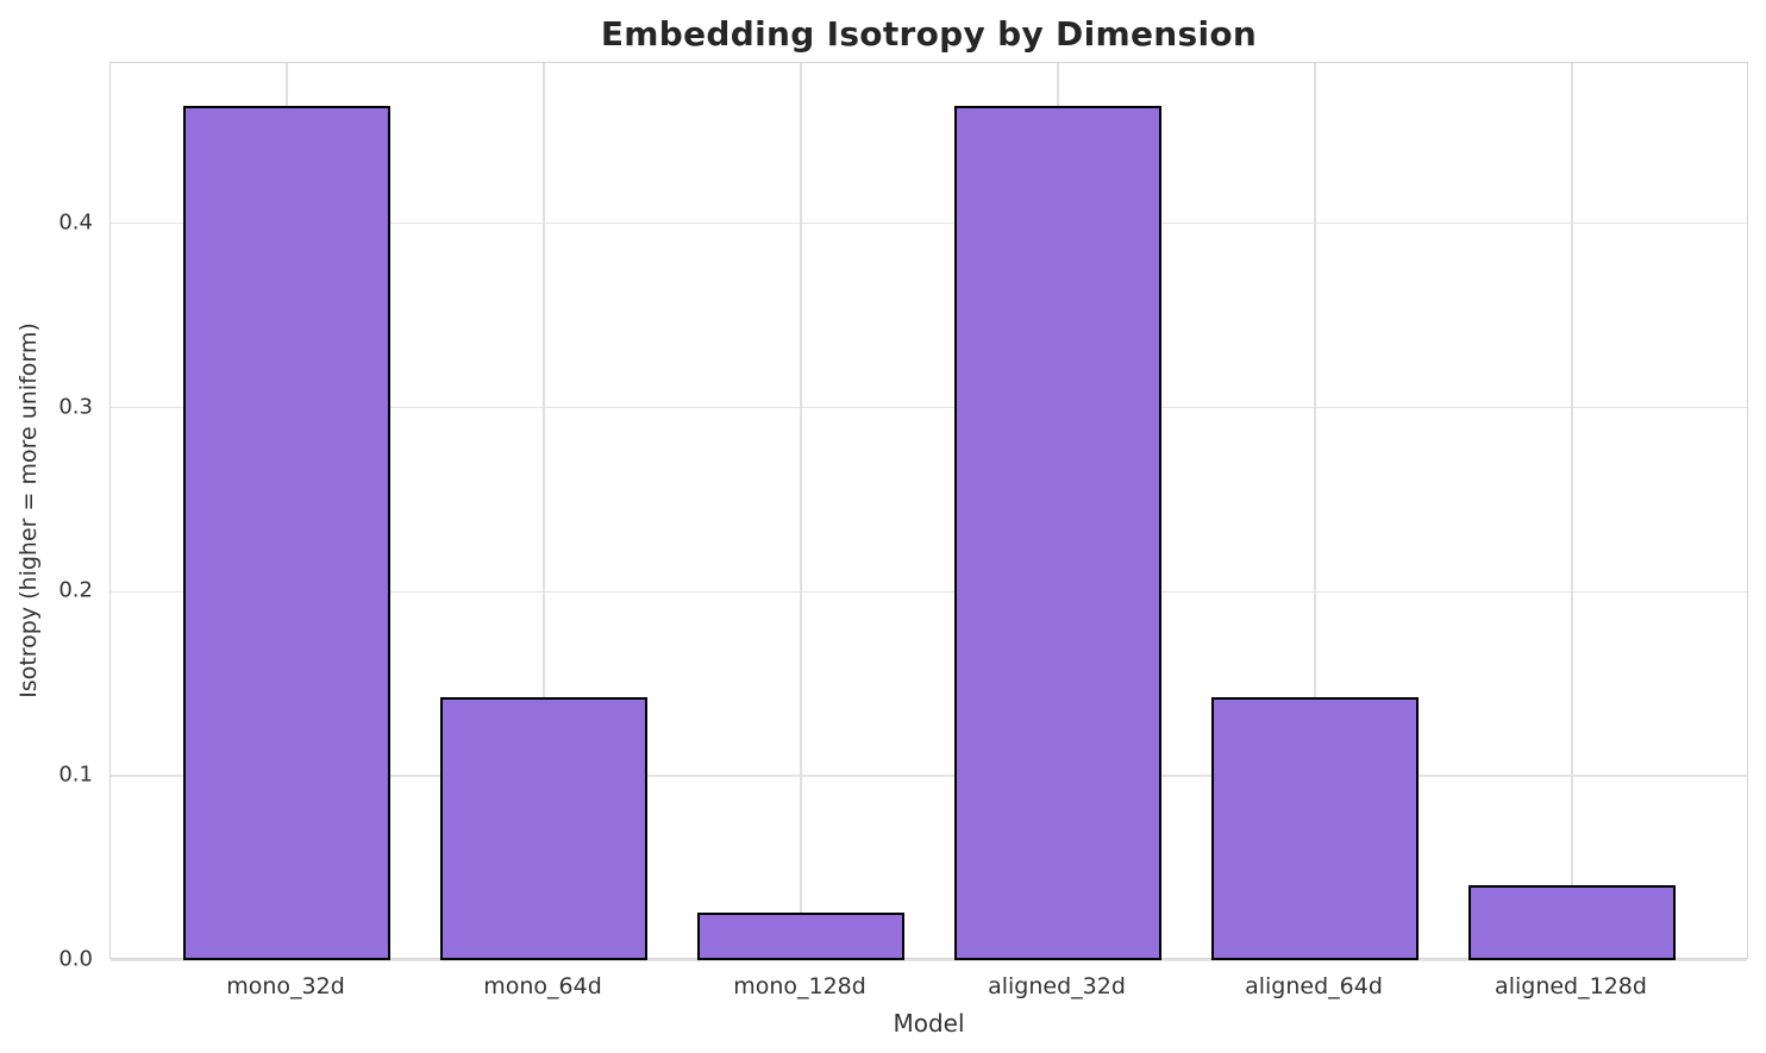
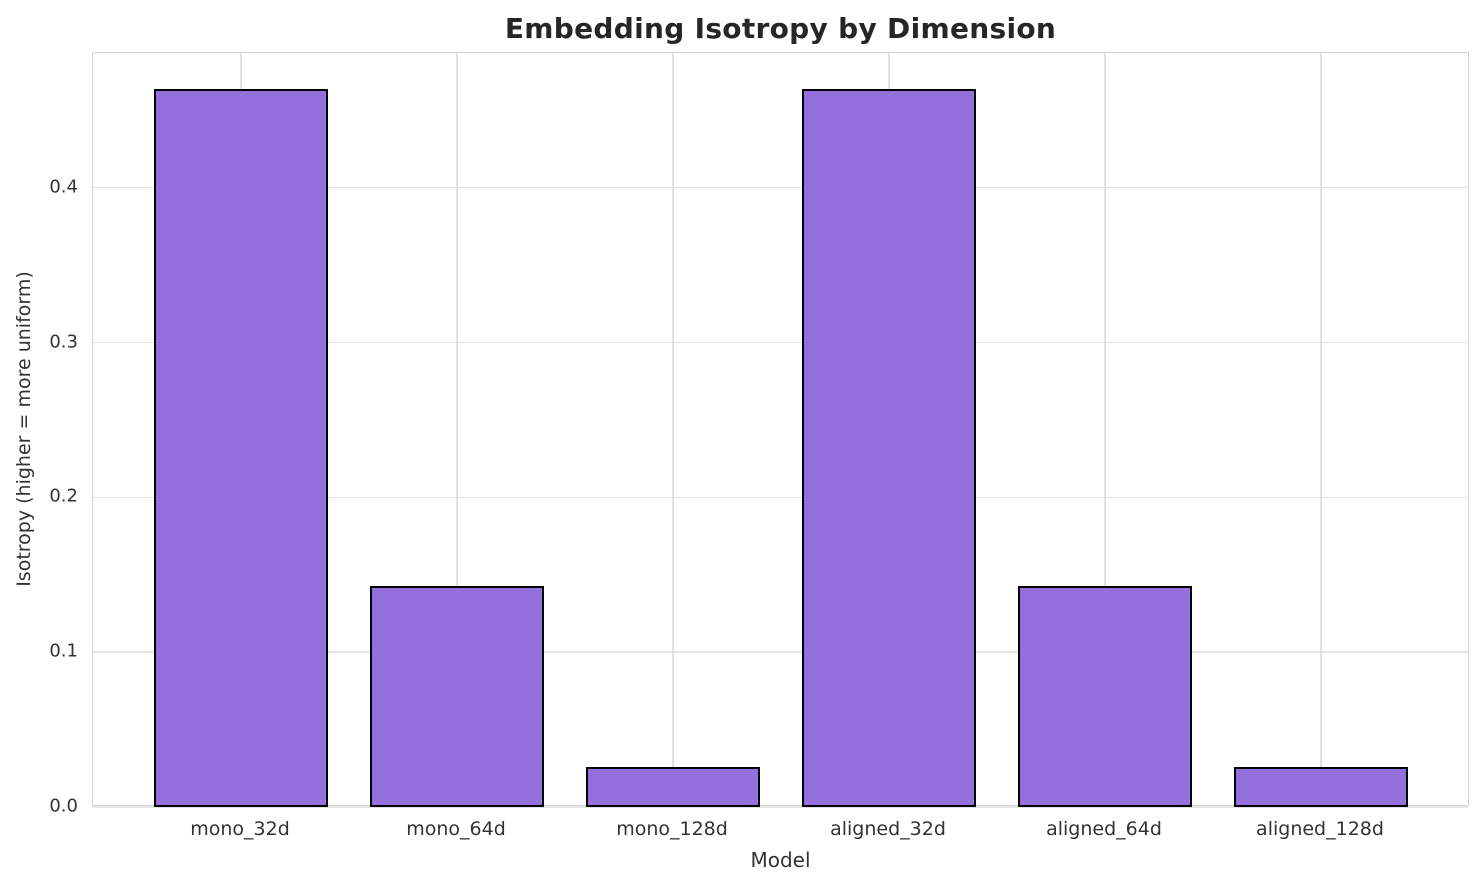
aligned_128d: 0.041 -> 0.026
